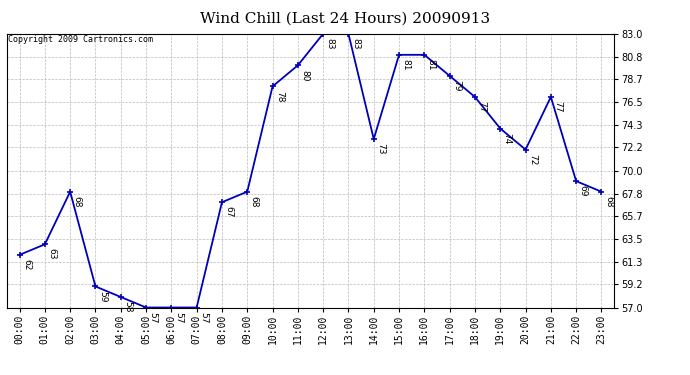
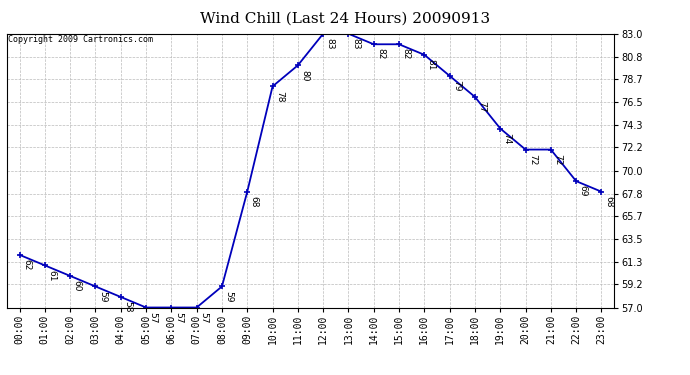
01:00: 63 -> 61
02:00: 68 -> 60
08:00: 67 -> 59
14:00: 73 -> 82
15:00: 81 -> 82
21:00: 77 -> 72
